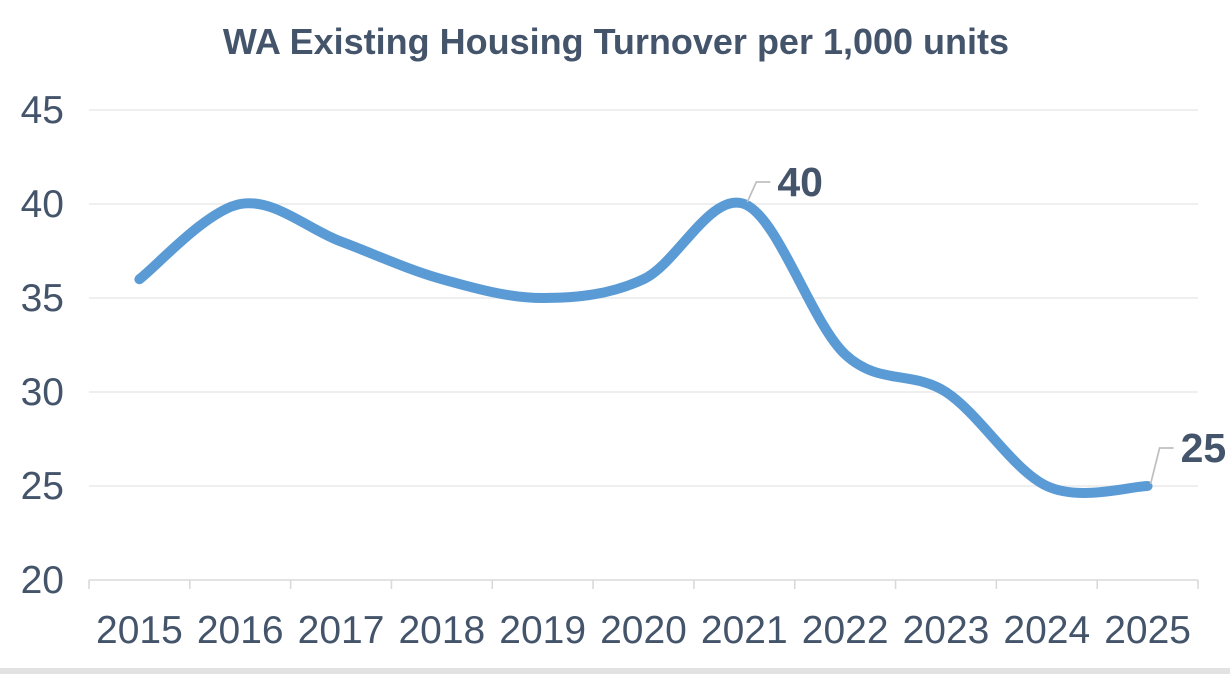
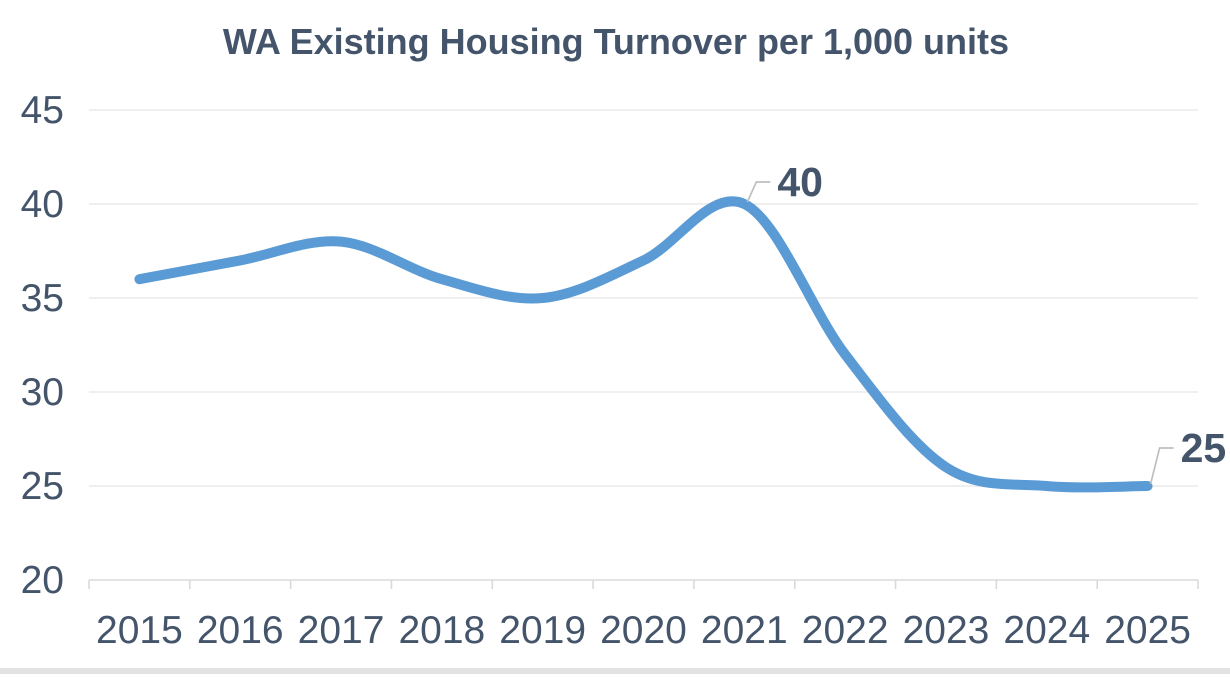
2016: 40 -> 37
2020: 36 -> 37
2023: 30 -> 26
